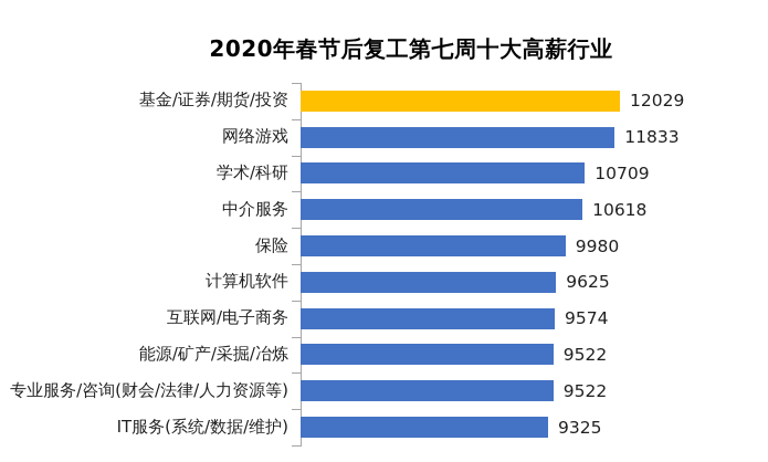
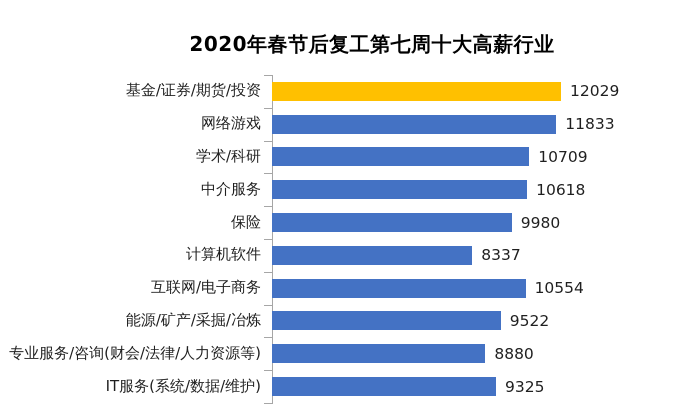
计算机软件: 9625 -> 8337
互联网/电子商务: 9574 -> 10554
专业服务/咨询(财会/法律/人力资源等): 9522 -> 8880
